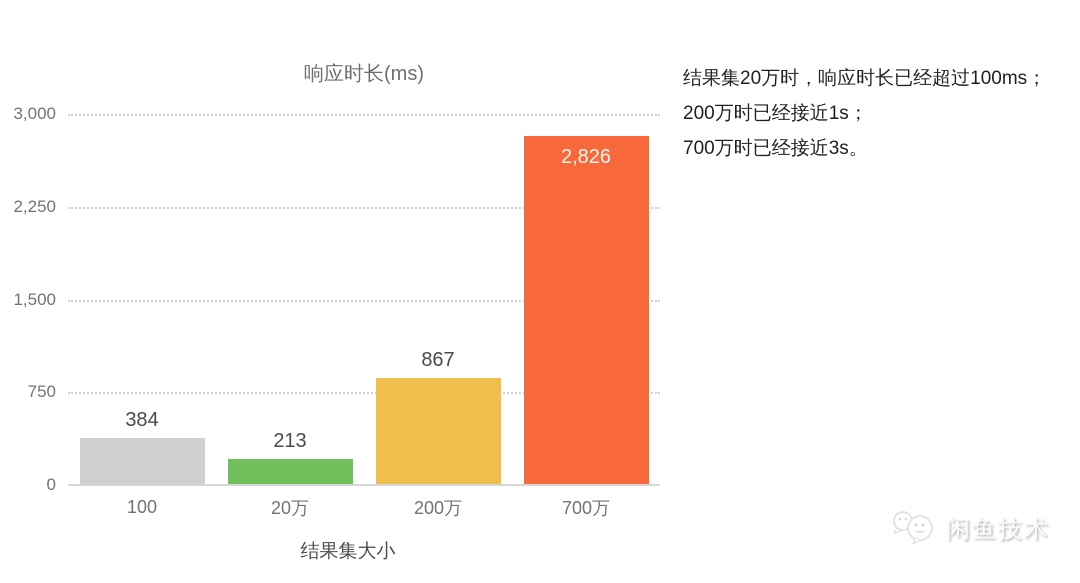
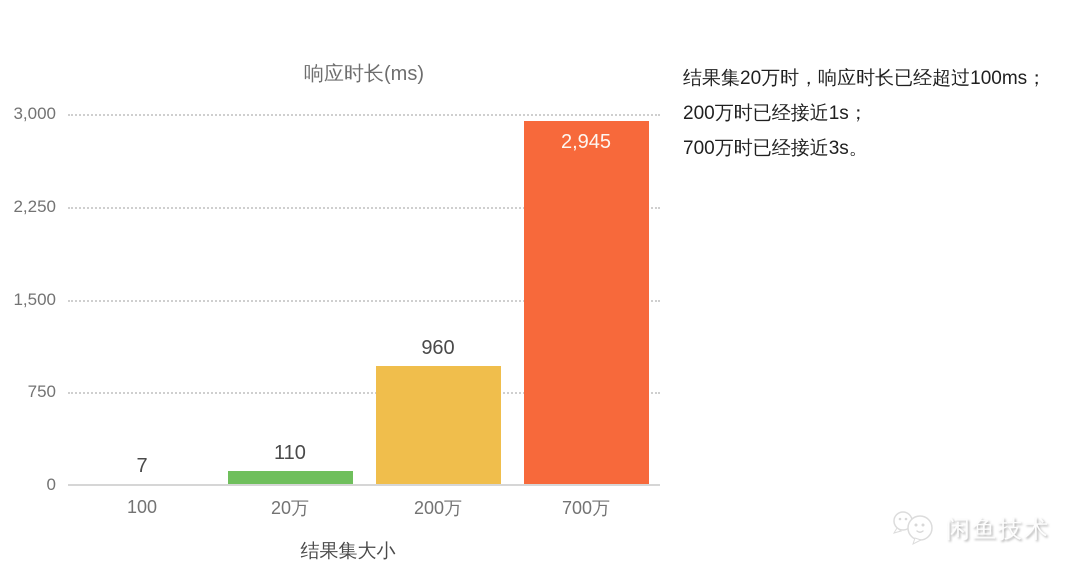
100: 384 -> 7
20万: 213 -> 110
200万: 867 -> 960
700万: 2,826 -> 2,945
